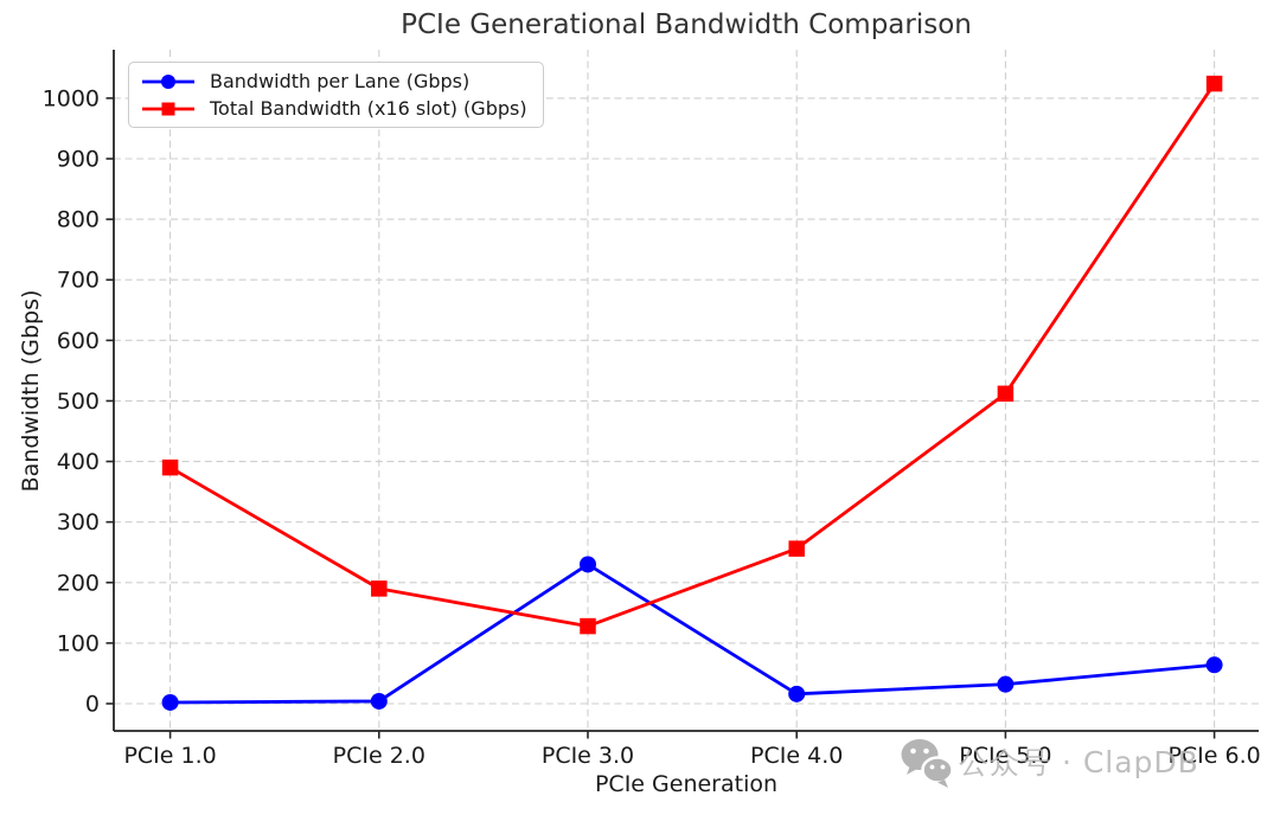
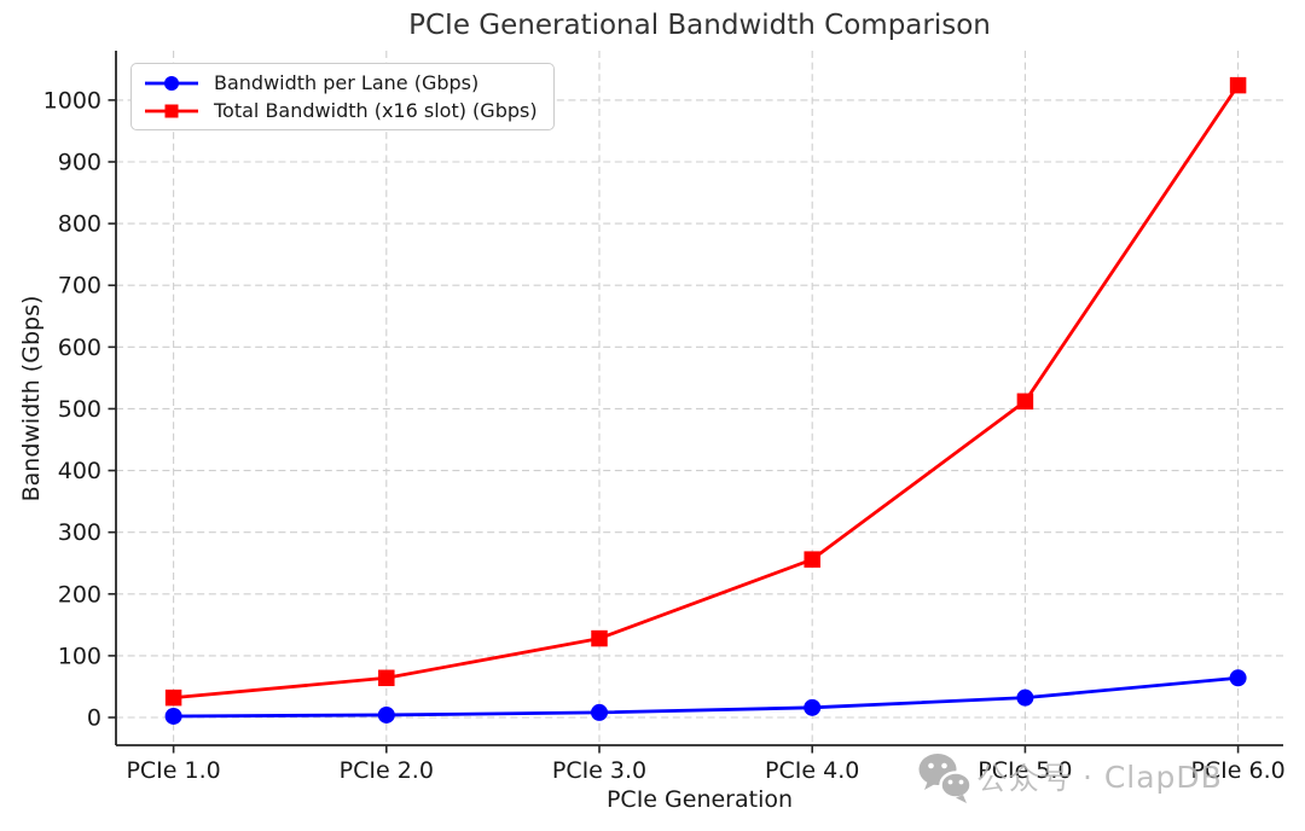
Total Bandwidth (x16 slot) (Gbps)/PCIe 1.0: 390 -> 30
Total Bandwidth (x16 slot) (Gbps)/PCIe 2.0: 190 -> 60
Bandwidth per Lane (Gbps)/PCIe 3.0: 230 -> 10
